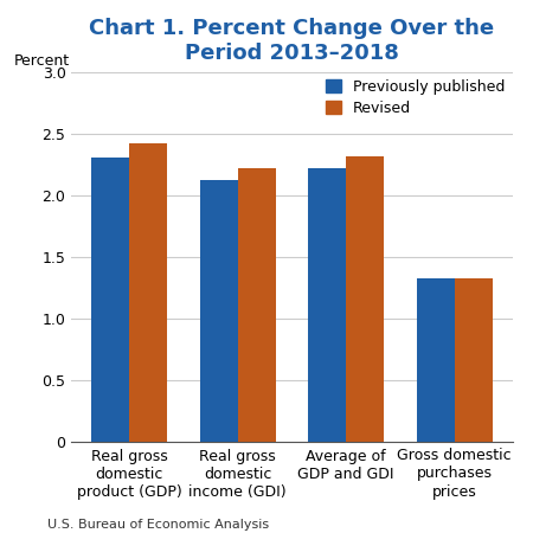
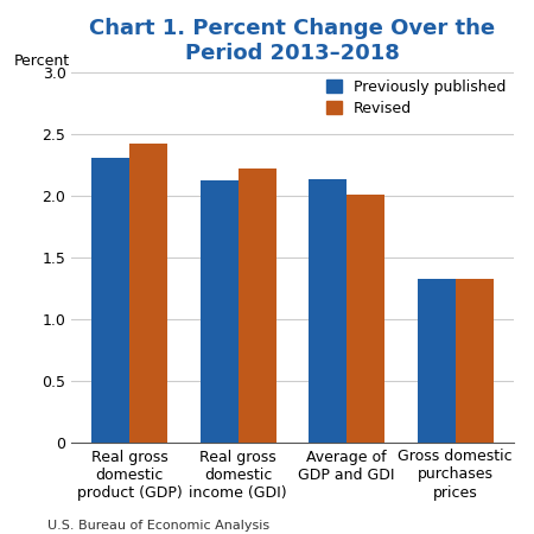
Previously published/Average of GDP and GDI: 2.22 -> 2.13
Revised/Average of GDP and GDI: 2.32 -> 2.01
